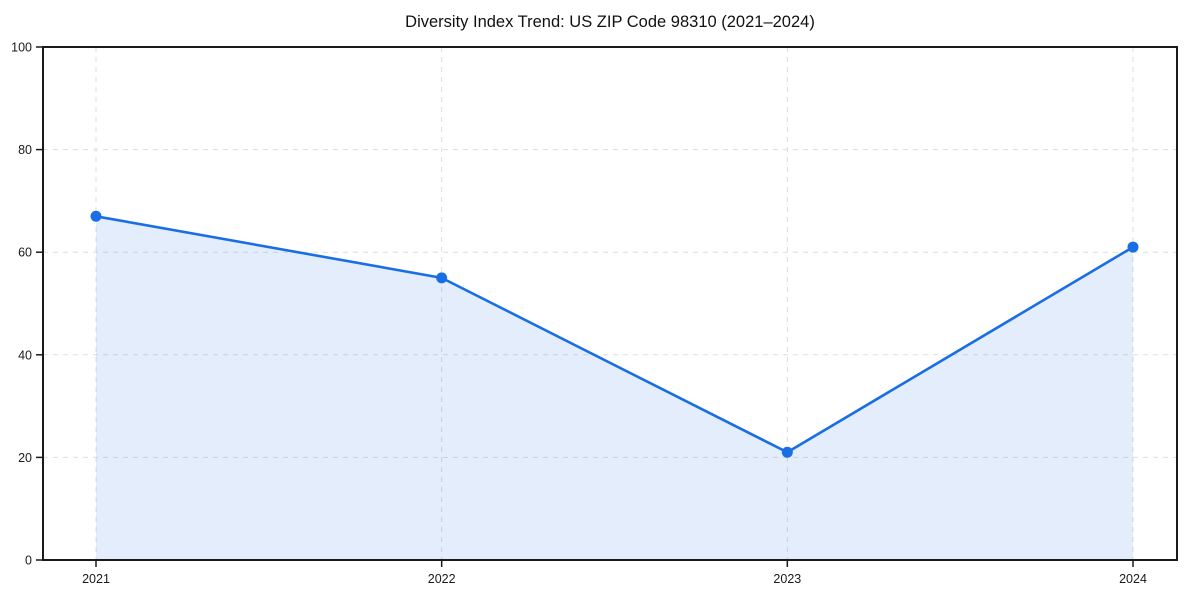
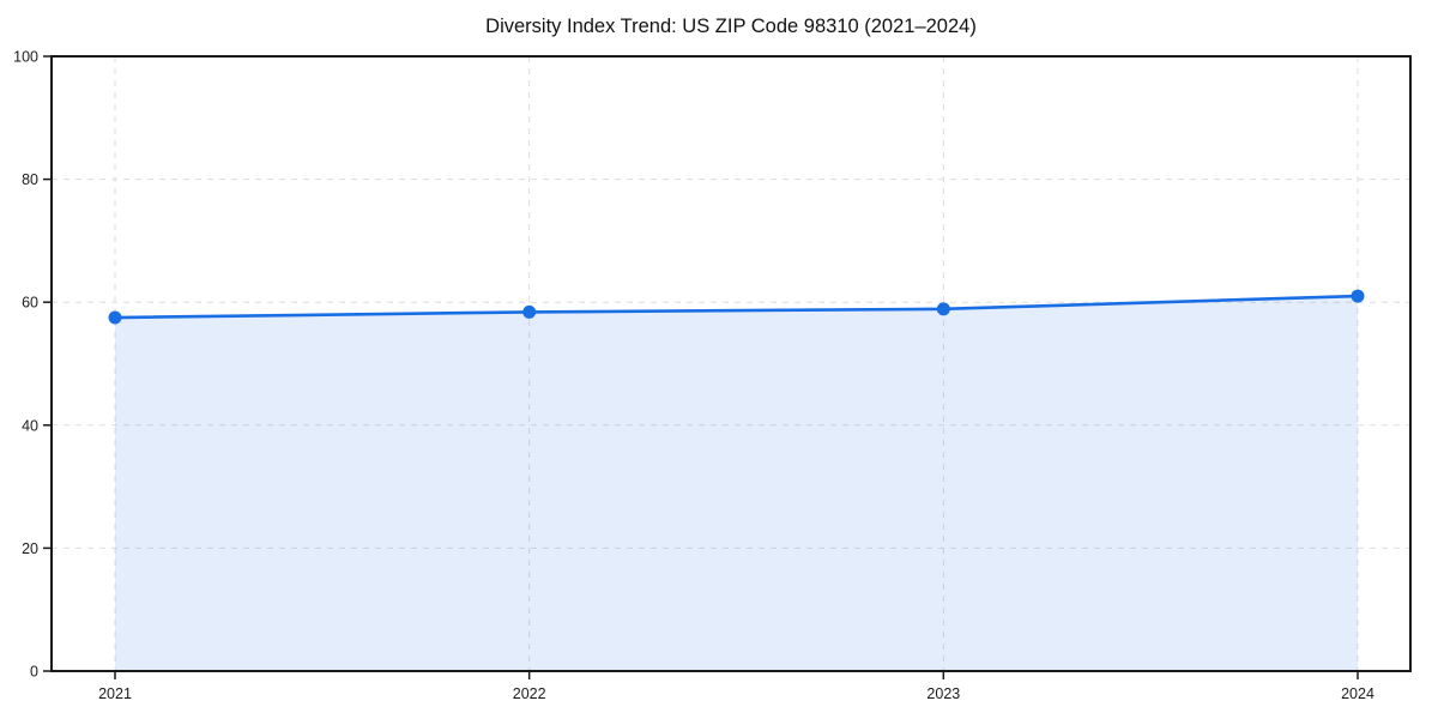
2021: 67 -> 58
2022: 55 -> 58
2023: 21 -> 59
